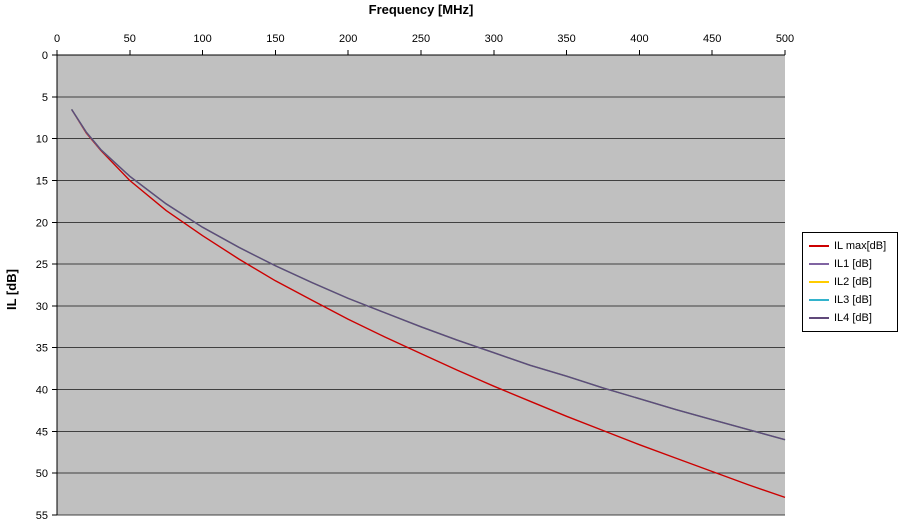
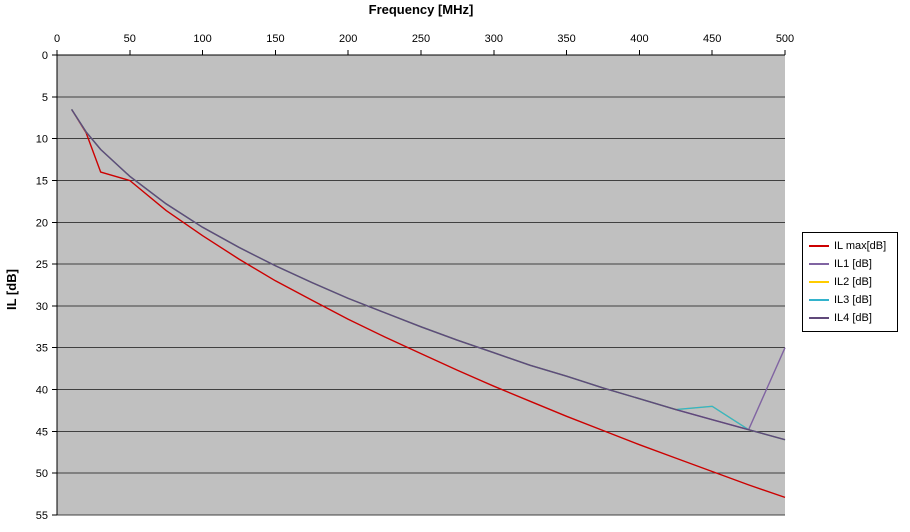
IL max[dB]/30: 11 -> 14
IL2 [dB]/450: 44 -> 42
IL3 [dB]/450: 44 -> 42
IL1 [dB]/500: 46 -> 35
